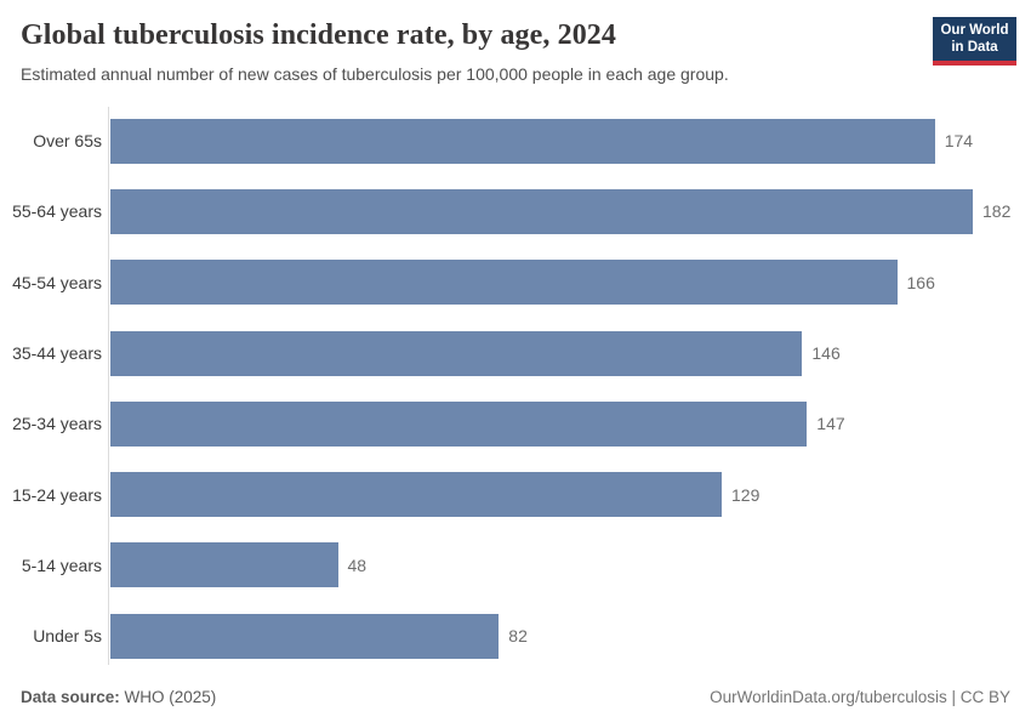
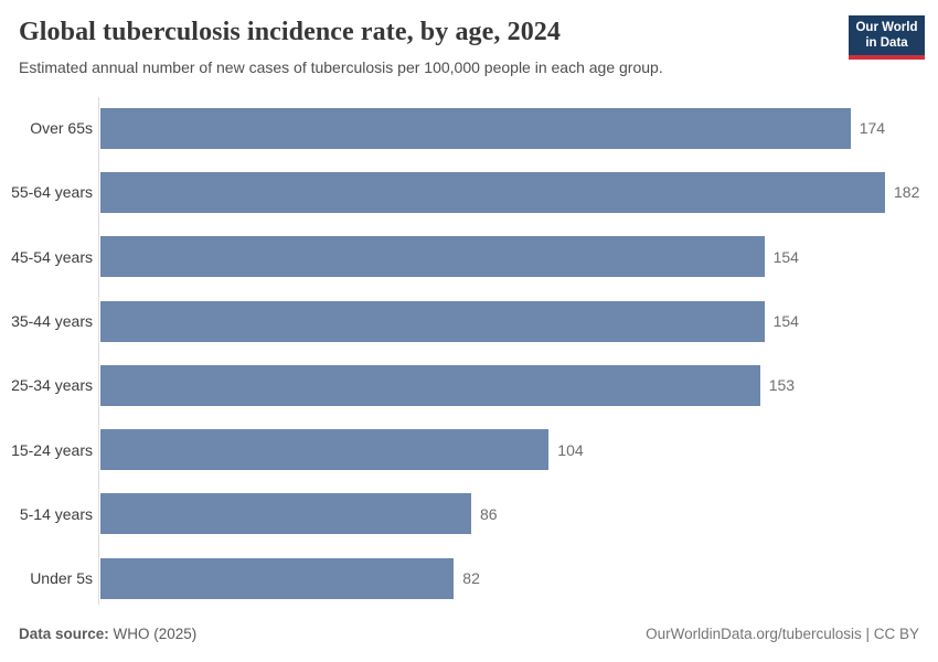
45-54 years: 166 -> 154
35-44 years: 146 -> 154
25-34 years: 147 -> 153
15-24 years: 129 -> 104
5-14 years: 48 -> 86
